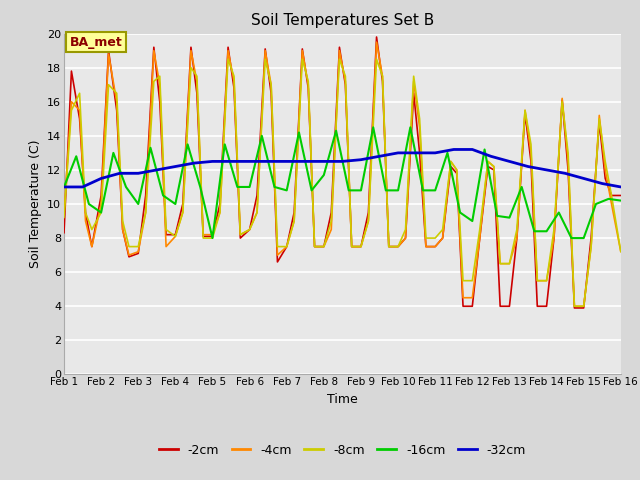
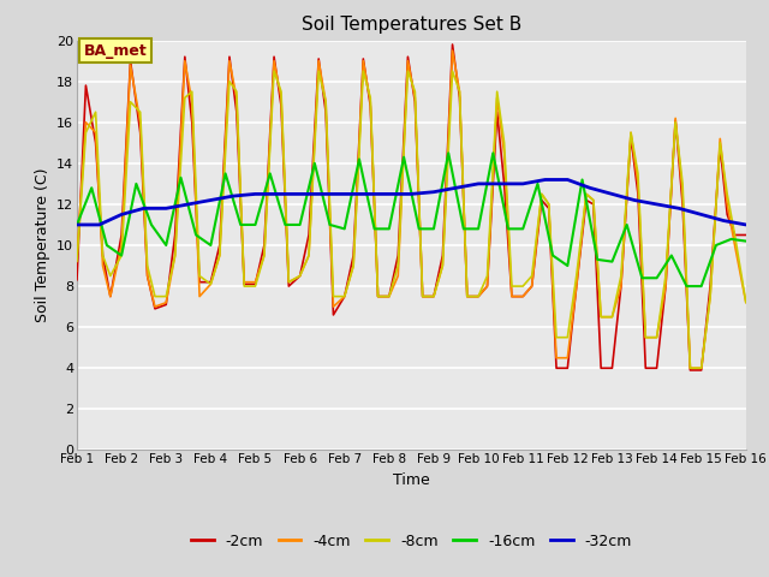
-16cm/Feb 5: 8.0 -> 11.0
-16cm/Feb 8: 11.7 -> 10.8
